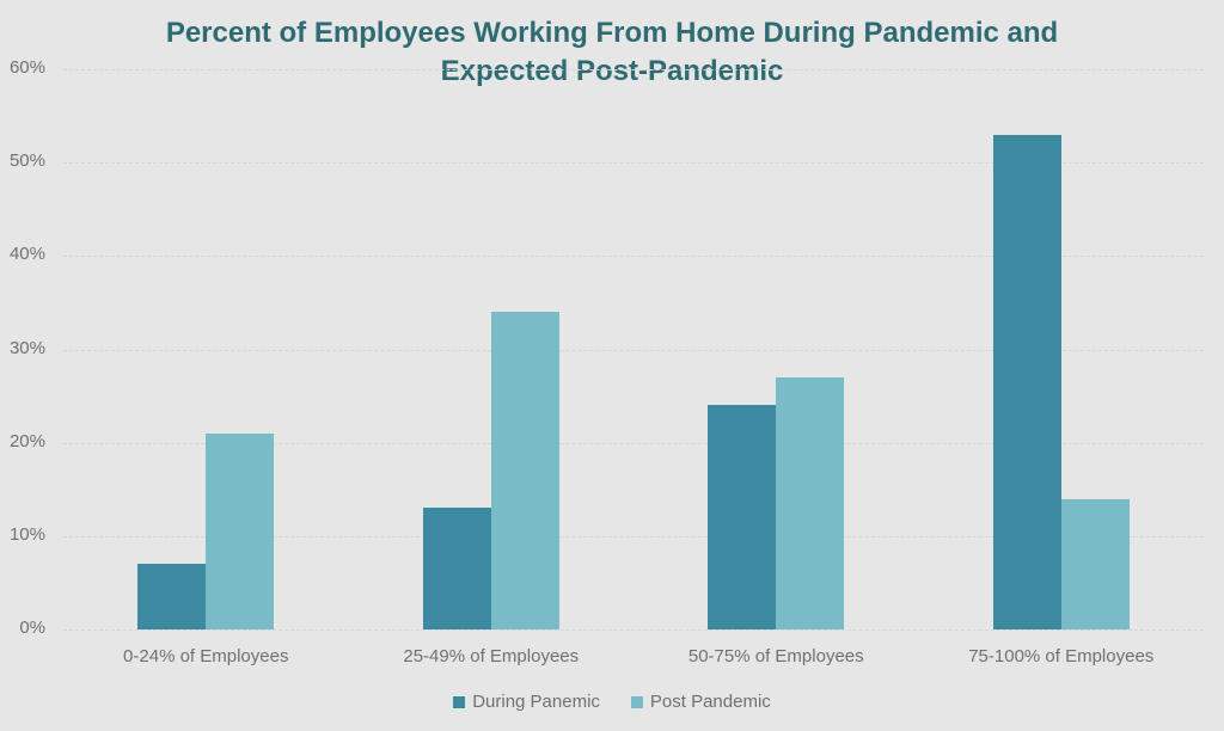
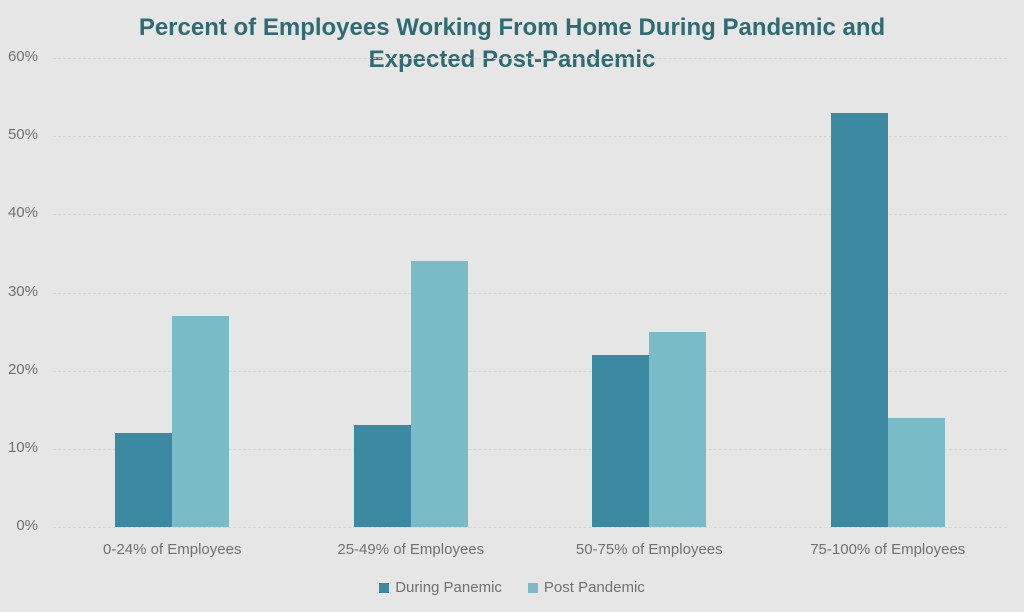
During Panemic/0-24% of Employees: 7% -> 12%
Post Pandemic/0-24% of Employees: 21% -> 27%
During Panemic/50-75% of Employees: 24% -> 22%
Post Pandemic/50-75% of Employees: 27% -> 25%
